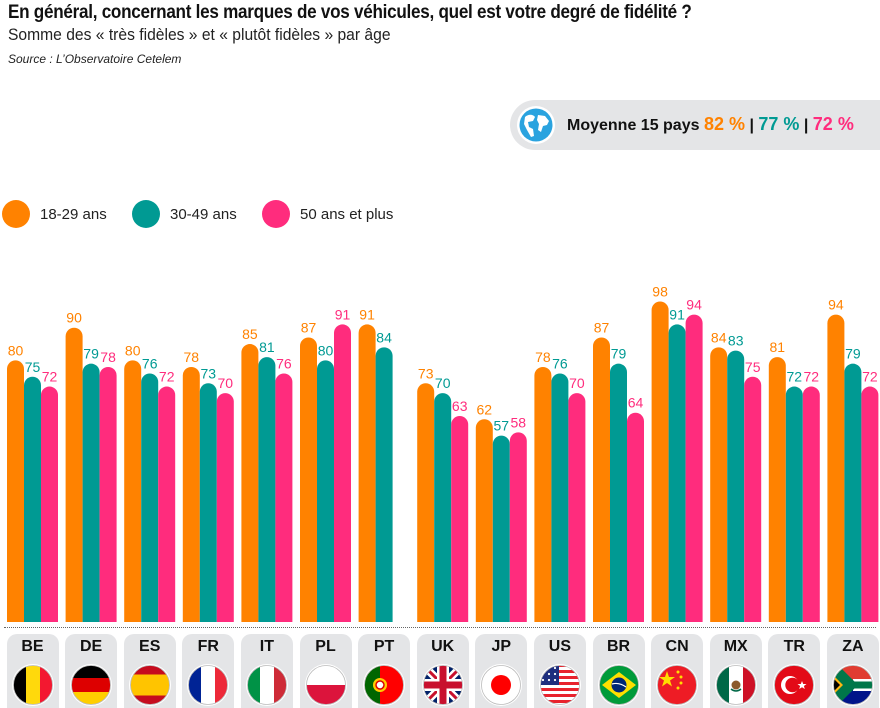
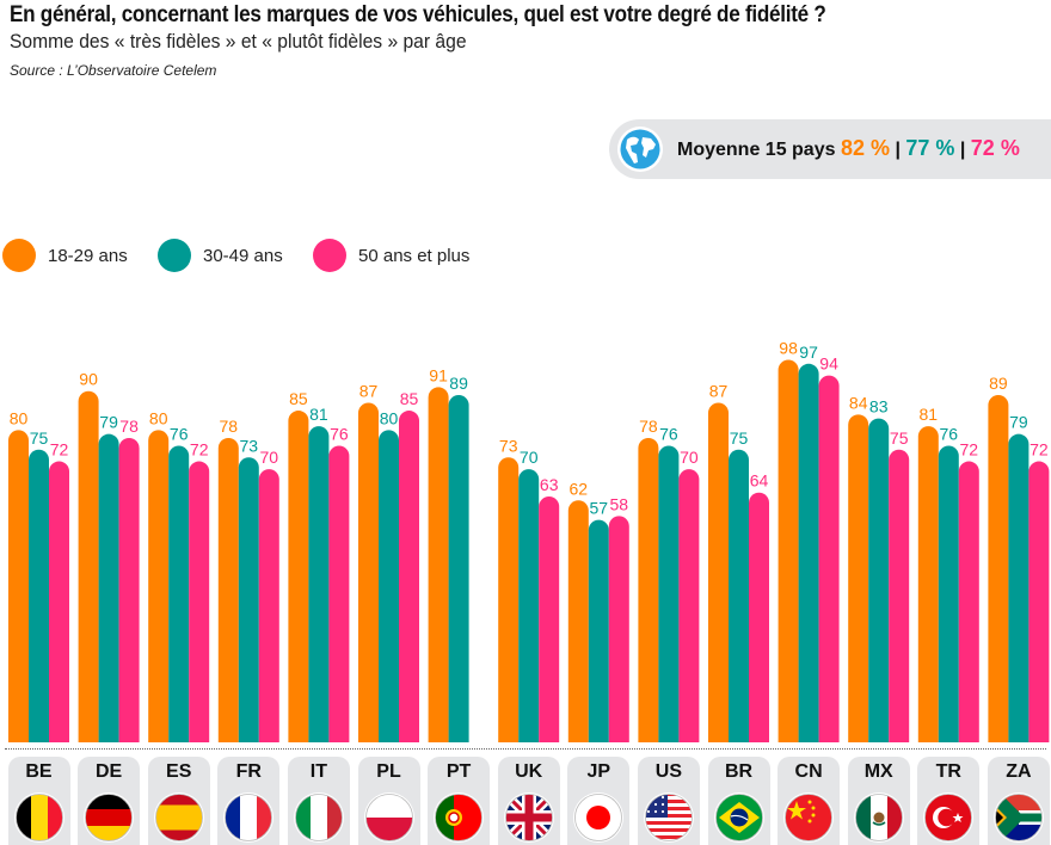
50 ans et plus/PL: 91 -> 85
30-49 ans/PT: 84 -> 89
30-49 ans/BR: 79 -> 75
30-49 ans/CN: 91 -> 97
30-49 ans/TR: 72 -> 76
18-29 ans/ZA: 94 -> 89
